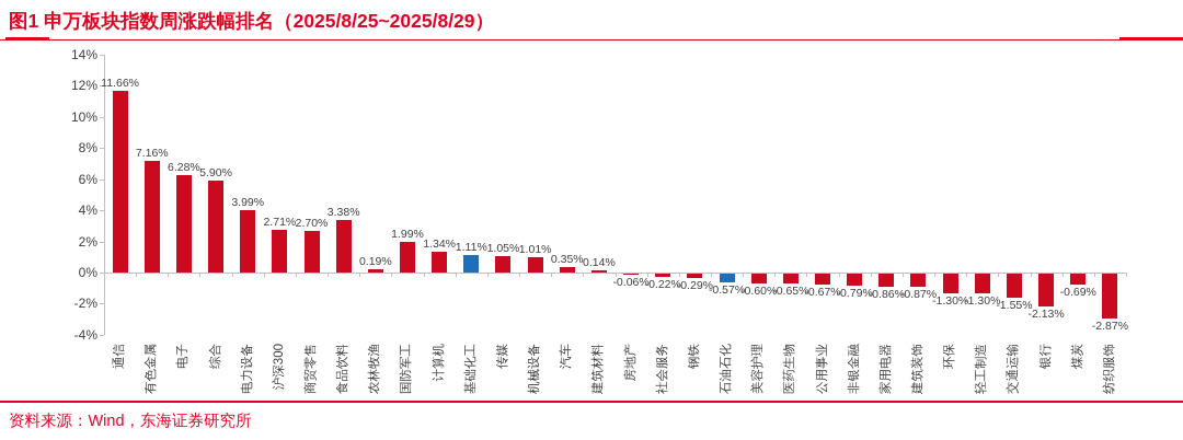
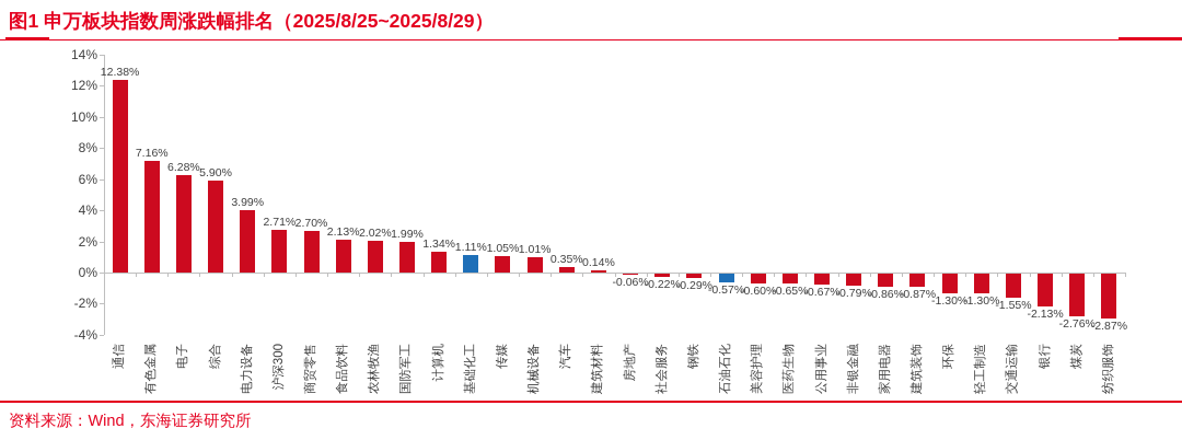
通信: 11.66% -> 12.38%
食品饮料: 3.38% -> 2.13%
农林牧渔: 0.19% -> 2.02%
煤炭: -0.69% -> -2.76%
